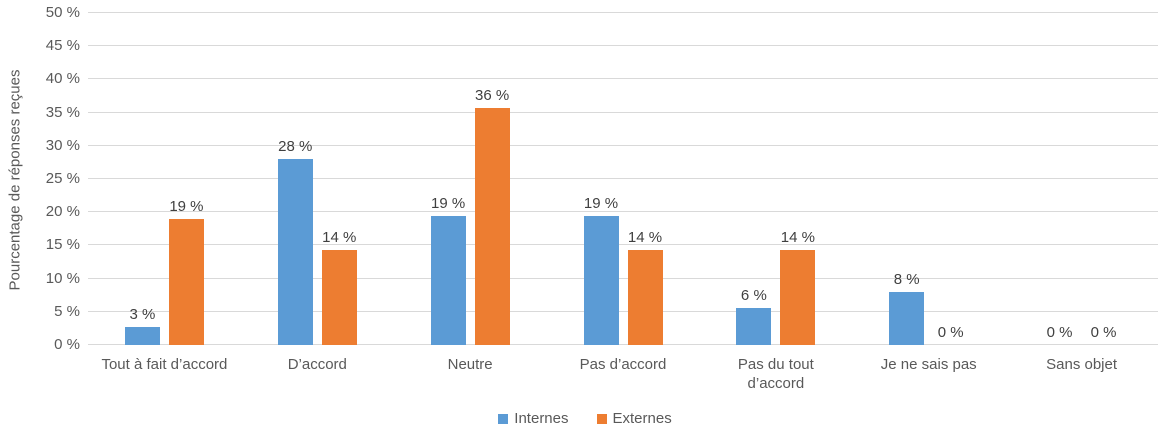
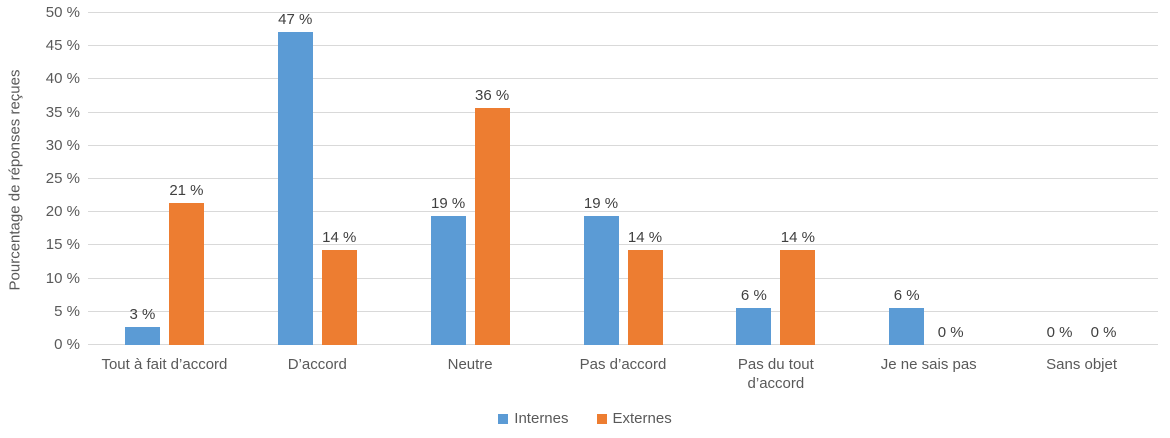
Externes/Tout à fait d’accord: 19 -> 21
Internes/D’accord: 28 -> 47
Internes/Je ne sais pas: 8 -> 6
